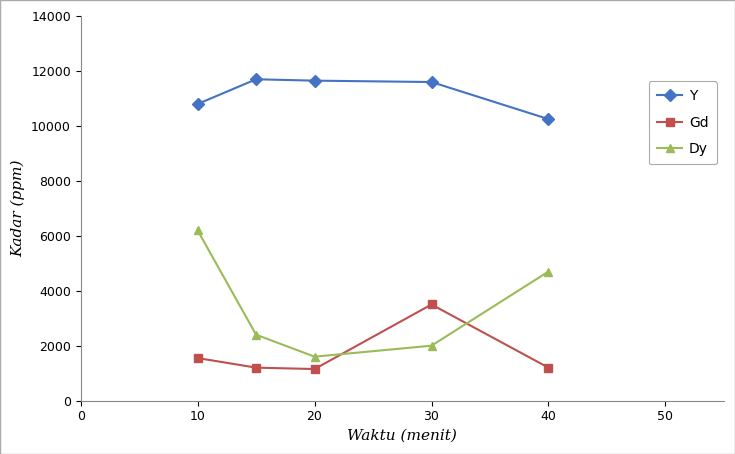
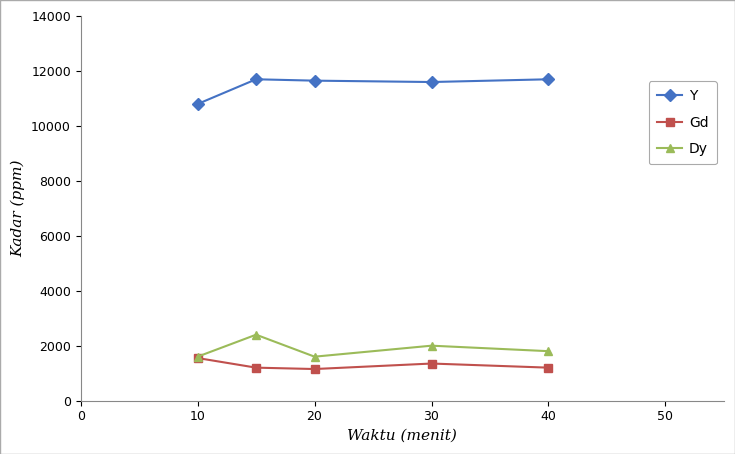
Dy/10: 6200 -> 1600
Gd/30: 3500 -> 1350
Y/40: 10250 -> 11700
Dy/40: 4700 -> 1800
